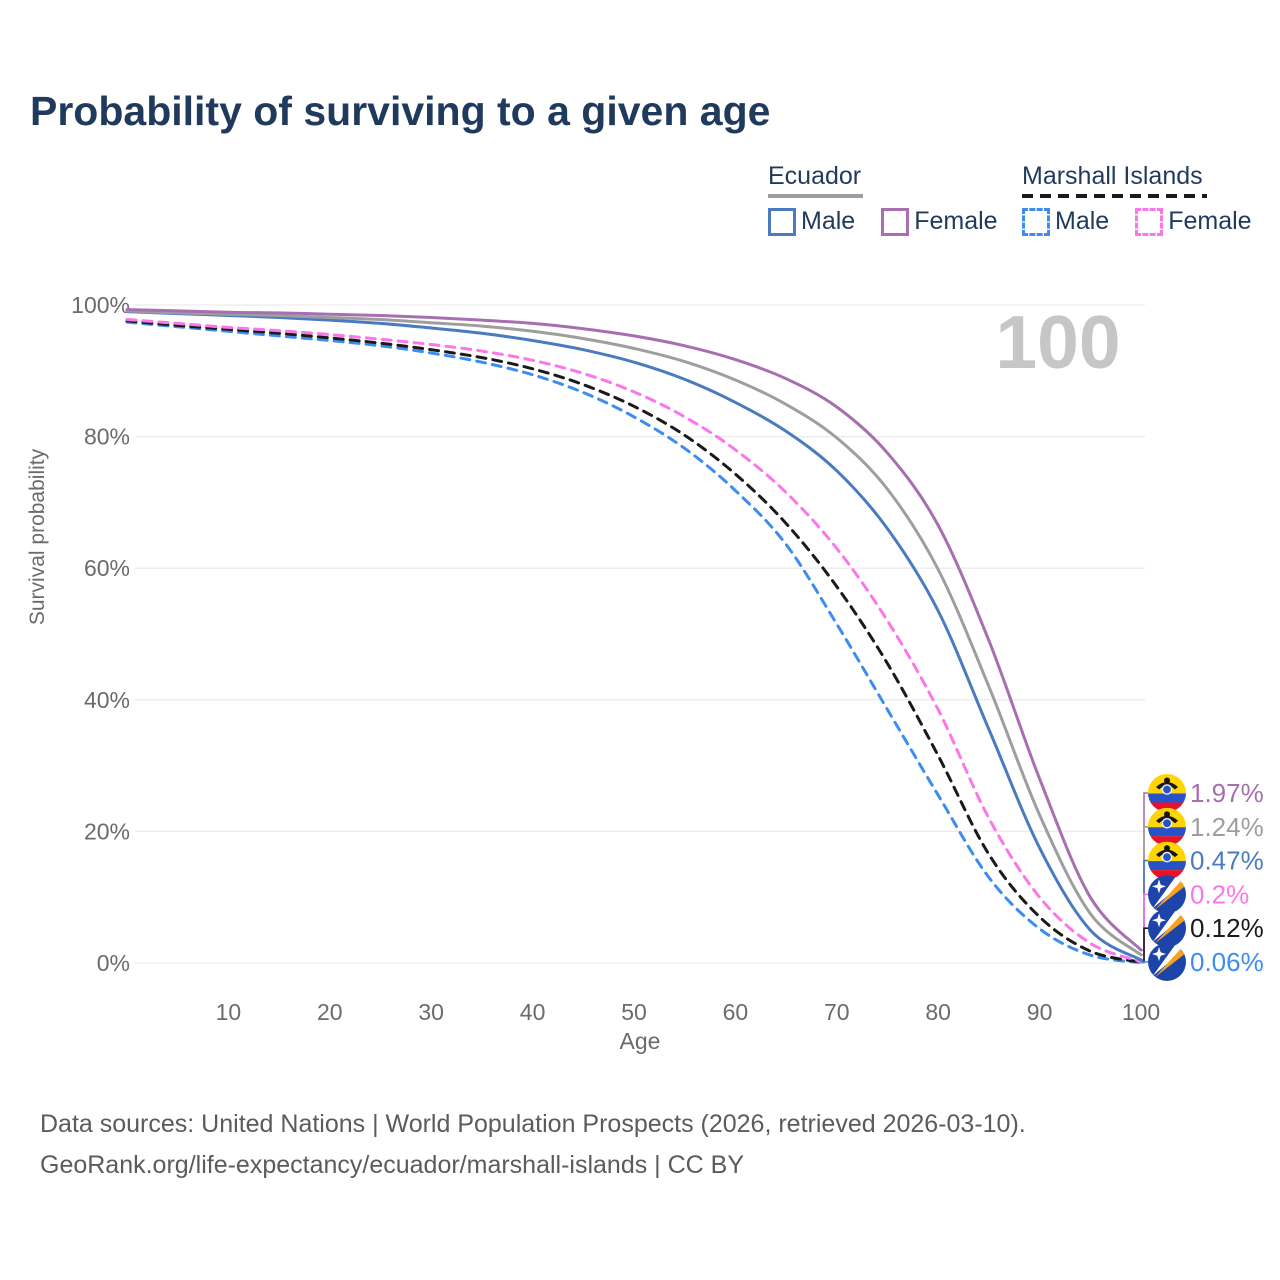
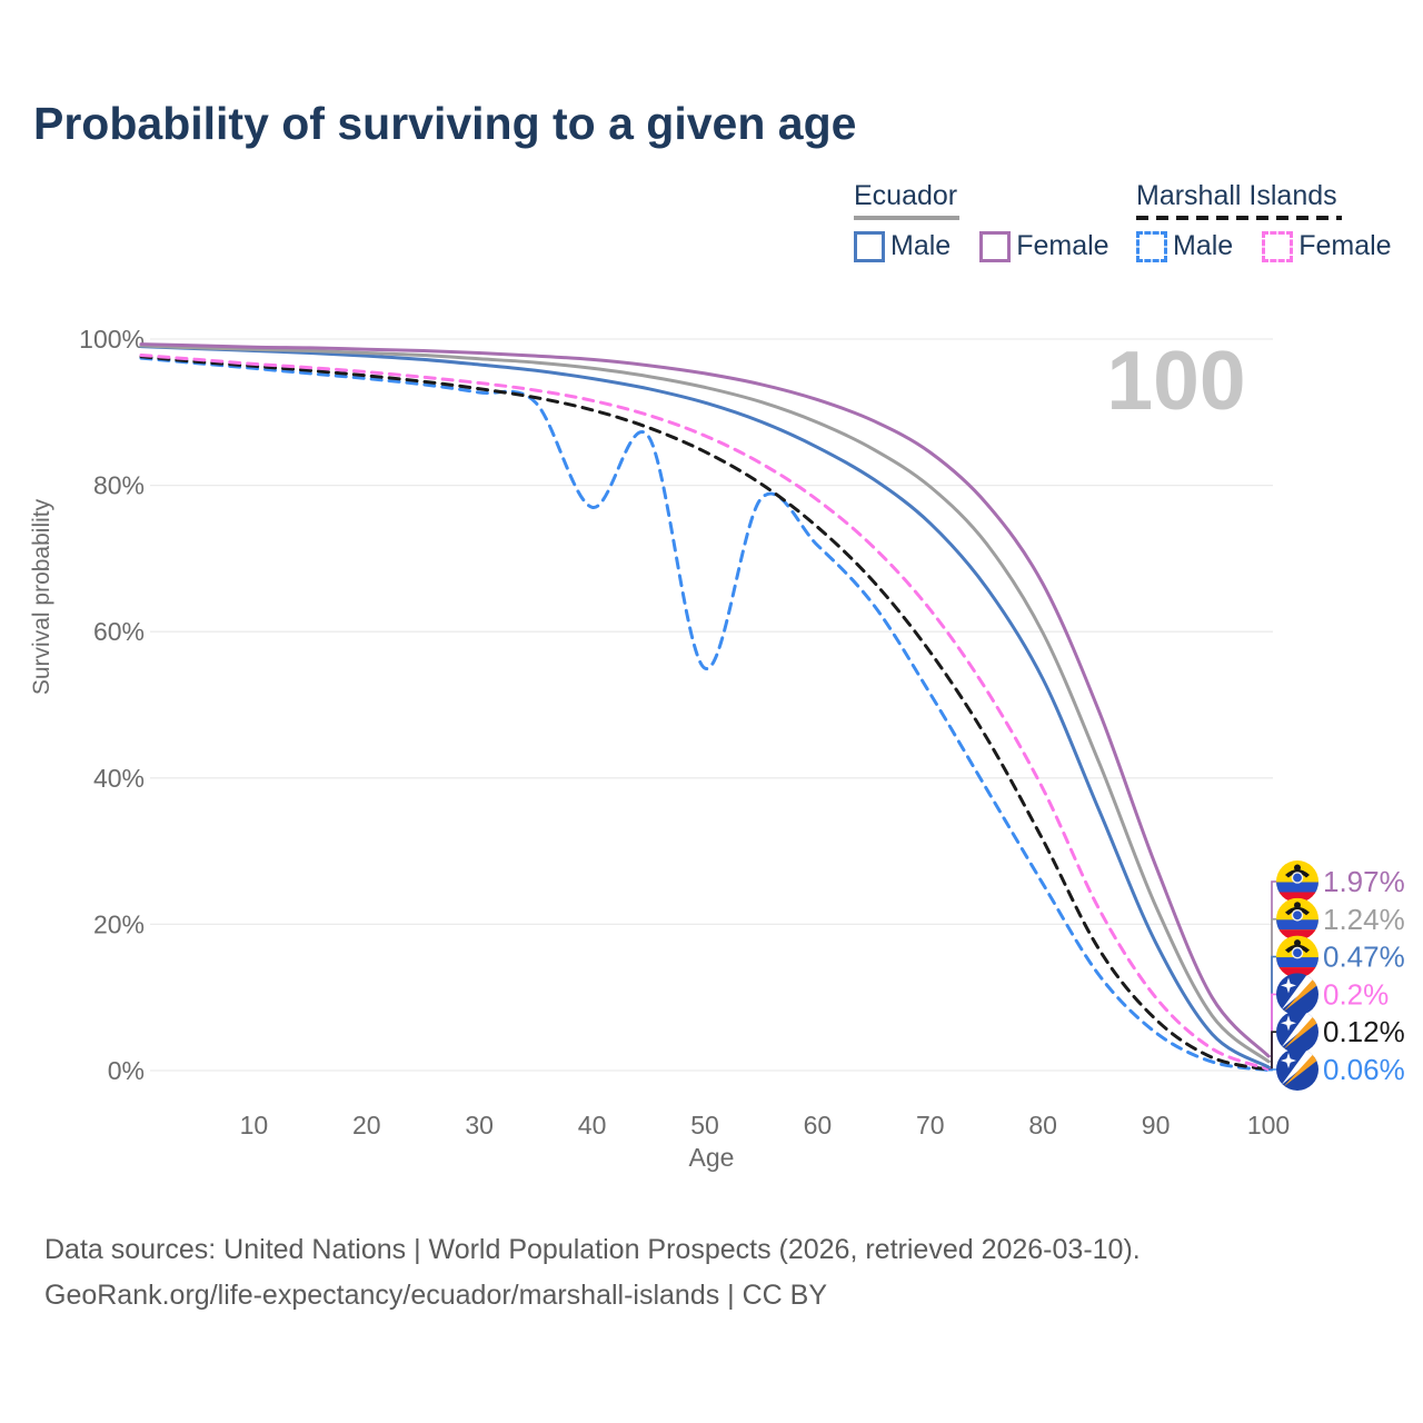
Marshall Islands Male/40: 89% -> 77%
Marshall Islands Male/50: 83% -> 55%
